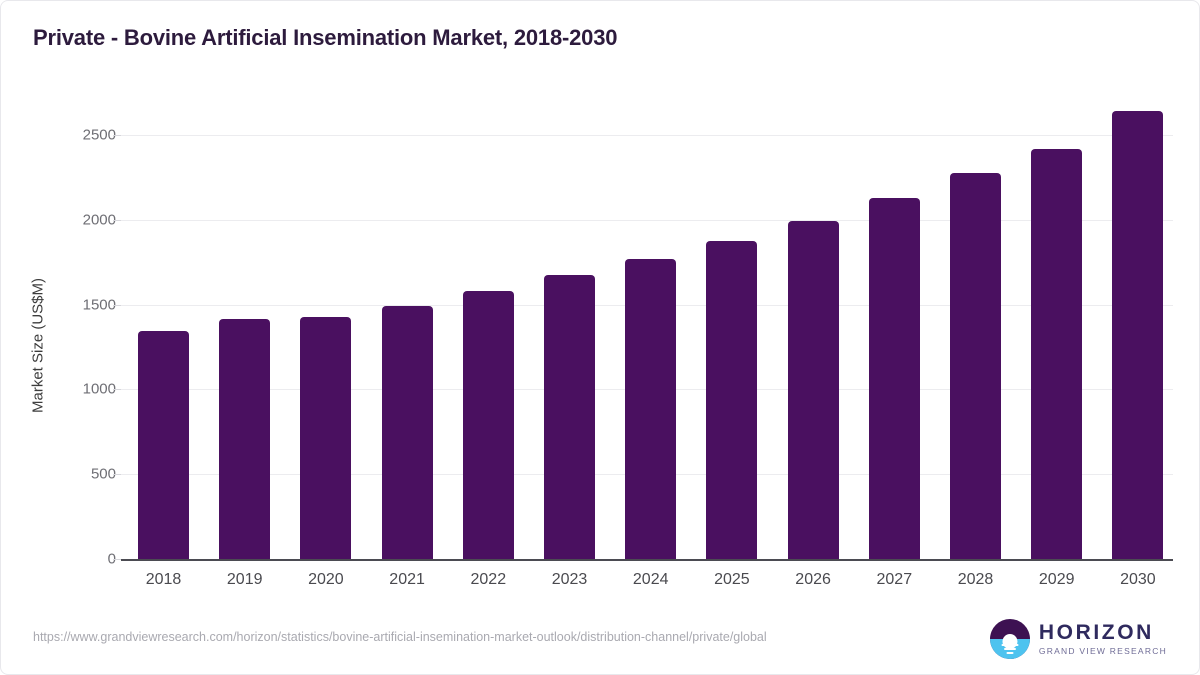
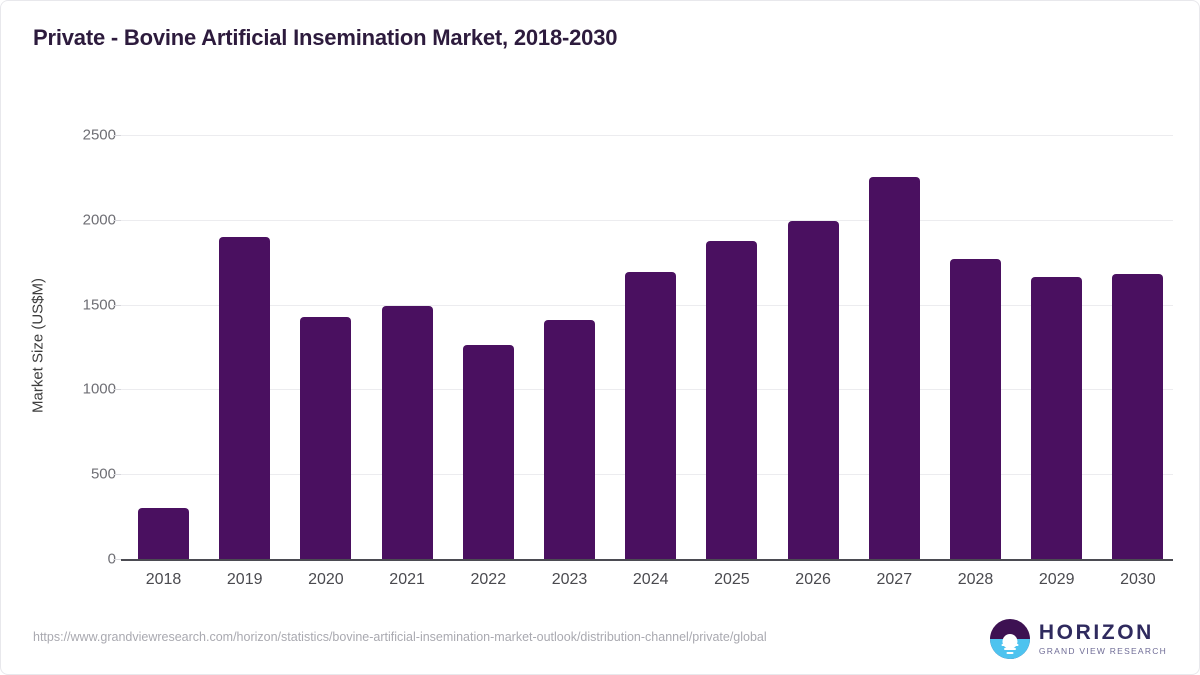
2018: 1340 -> 300
2019: 1420 -> 1900
2022: 1580 -> 1260
2023: 1670 -> 1410
2024: 1770 -> 1690
2027: 2130 -> 2250
2028: 2280 -> 1770
2029: 2420 -> 1660
2030: 2640 -> 1680
